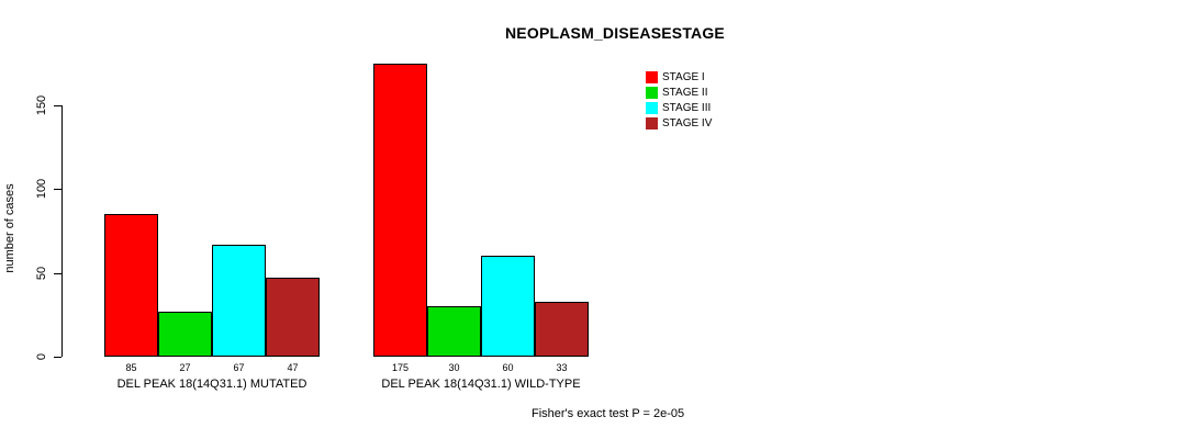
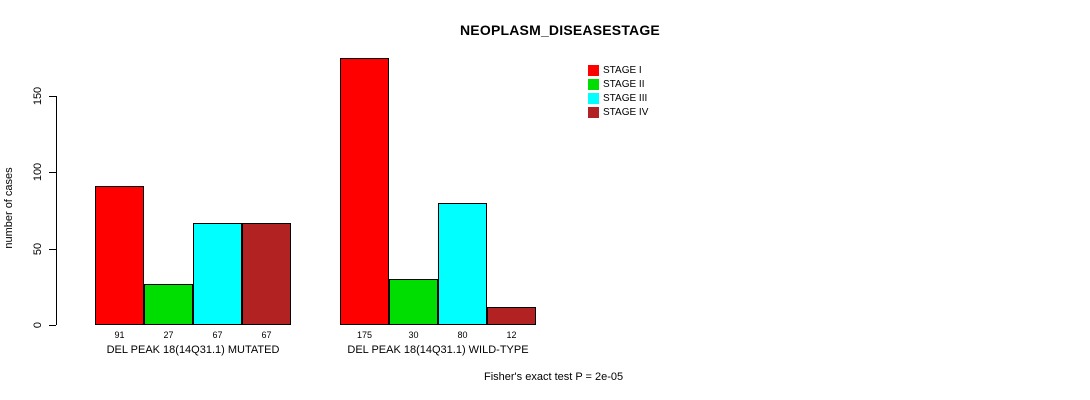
STAGE I/DEL PEAK 18(14Q31.1) MUTATED: 85 -> 91
STAGE IV/DEL PEAK 18(14Q31.1) MUTATED: 47 -> 67
STAGE III/DEL PEAK 18(14Q31.1) WILD-TYPE: 60 -> 80
STAGE IV/DEL PEAK 18(14Q31.1) WILD-TYPE: 33 -> 12
